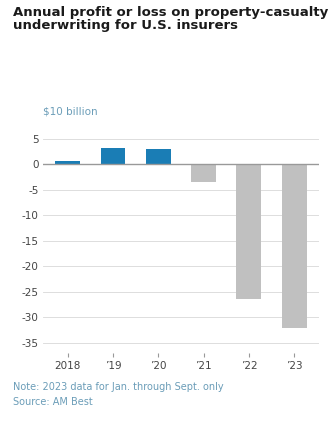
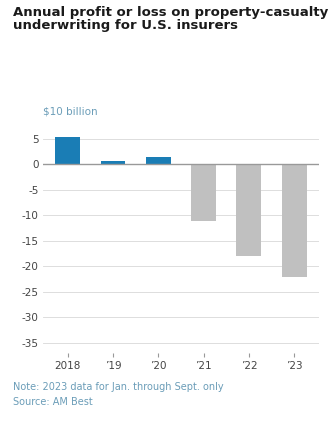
2018: 0.5 -> 5.4
’19: 3.2 -> 0.6
’20: 3.0 -> 1.4
’21: -3.5 -> -11.2
’22: -26.5 -> -18.0
’23: -32.2 -> -22.2
